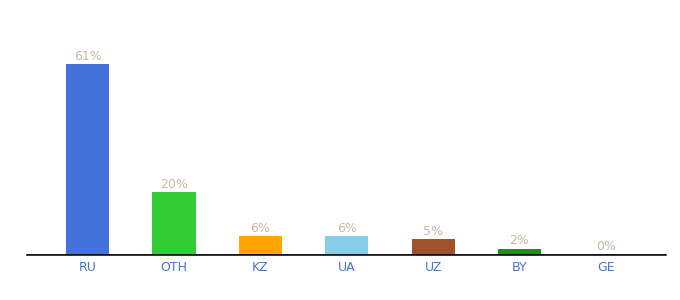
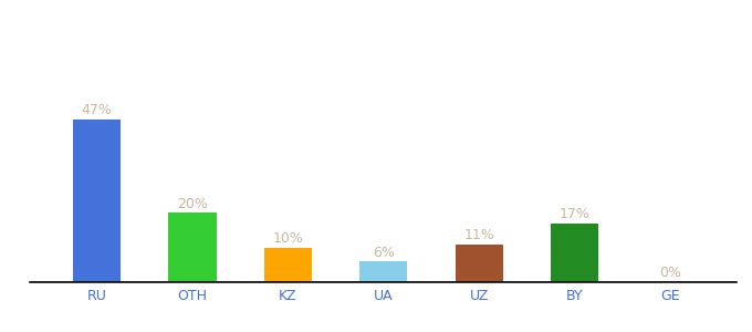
RU: 61% -> 47%
KZ: 6% -> 10%
UZ: 5% -> 11%
BY: 2% -> 17%
